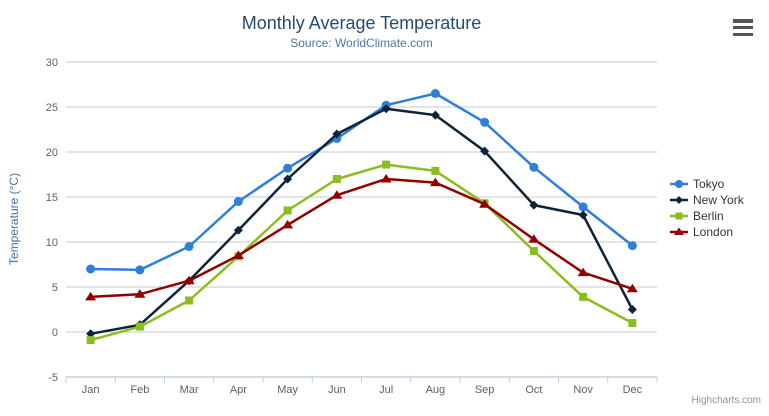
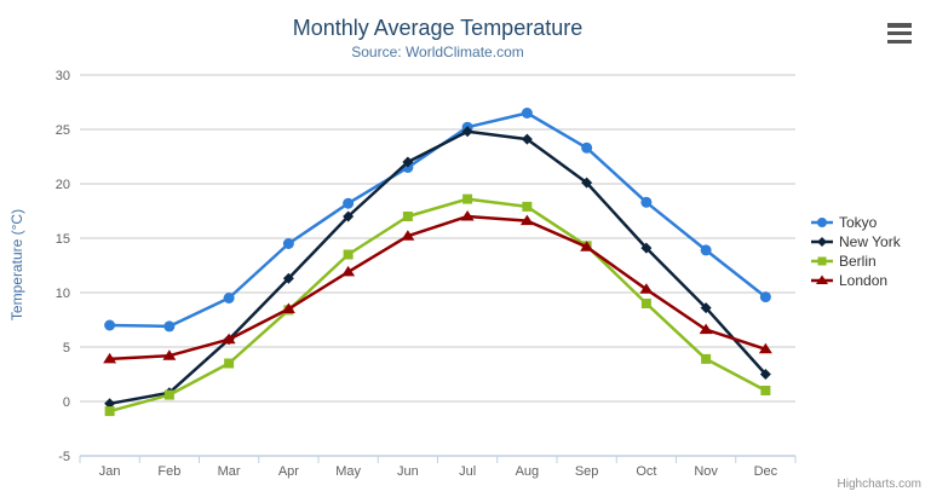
New York/Nov: 13 -> 9
